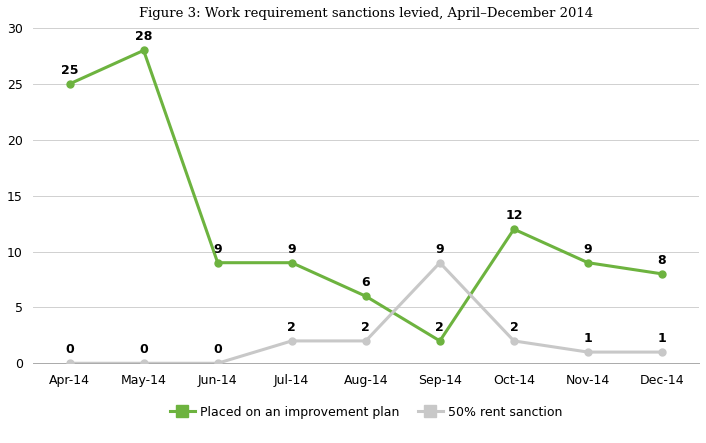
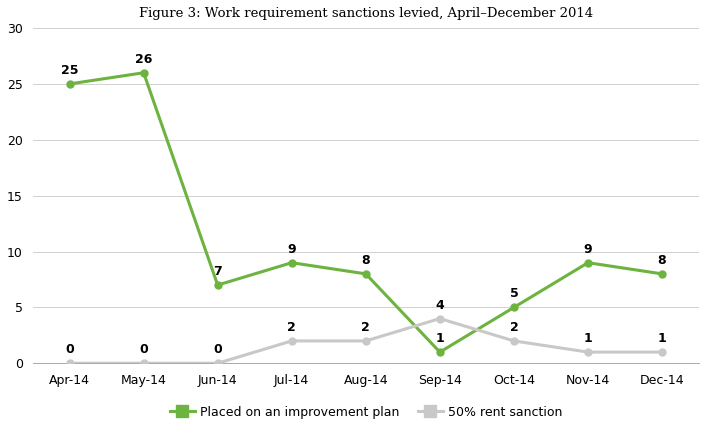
Placed on an improvement plan/May-14: 28 -> 26
Placed on an improvement plan/Jun-14: 9 -> 7
Placed on an improvement plan/Aug-14: 6 -> 8
Placed on an improvement plan/Sep-14: 2 -> 1
50% rent sanction/Sep-14: 9 -> 4
Placed on an improvement plan/Oct-14: 12 -> 5
